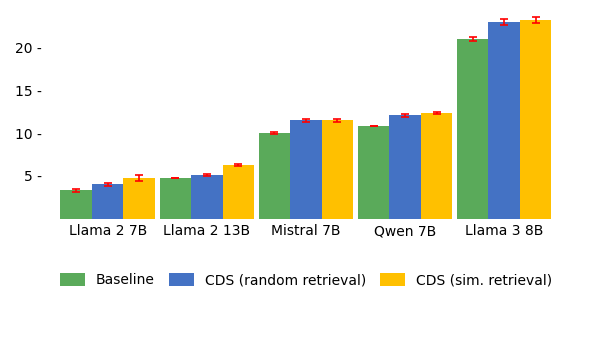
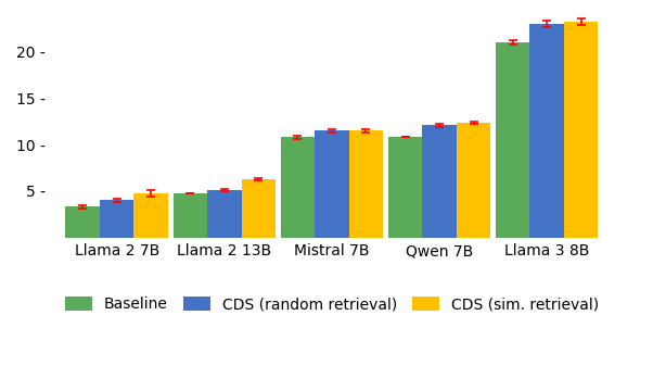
Baseline/Mistral 7B: 10.0 - -> 10.8 -
